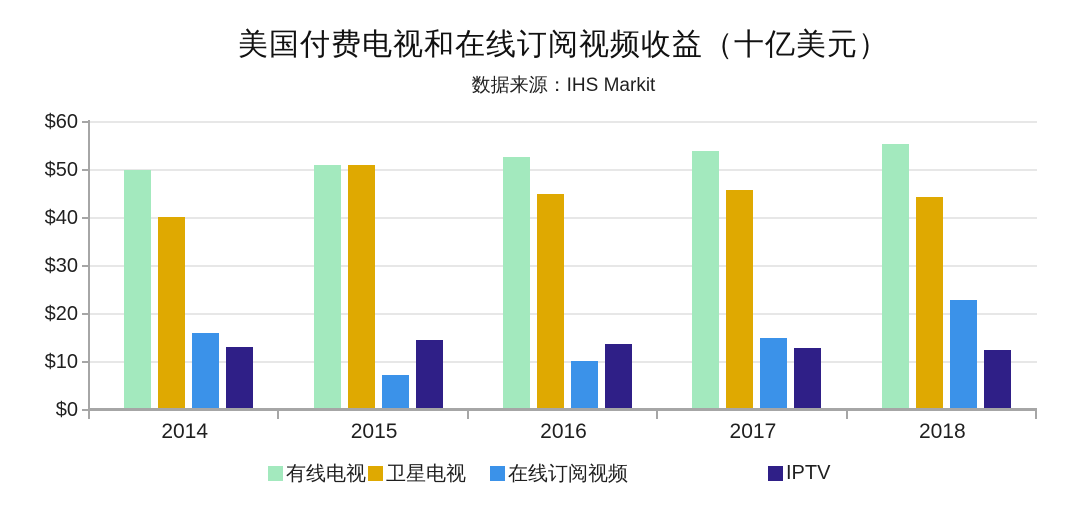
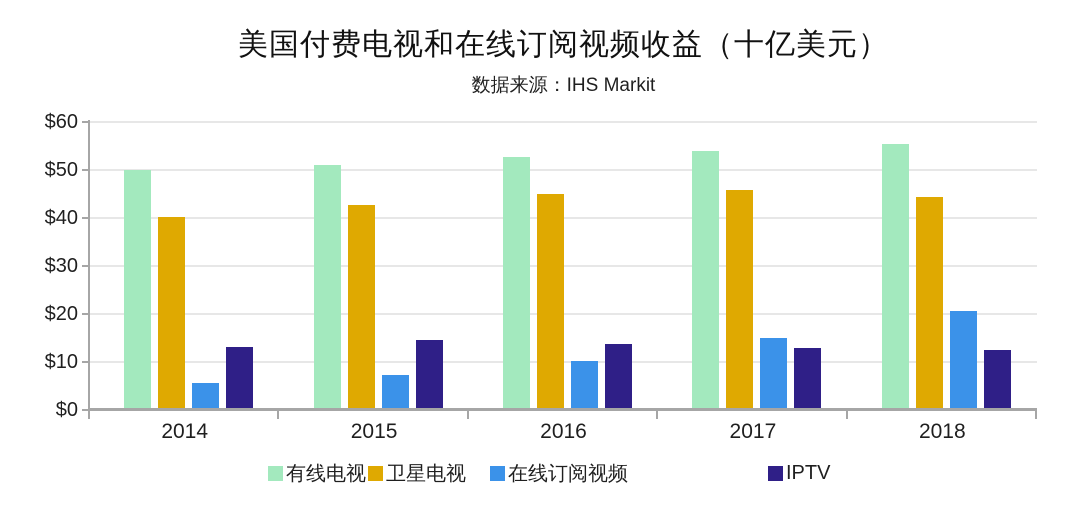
在线订阅视频/2014: $16 -> $6
卫星电视/2015: $51 -> $43
在线订阅视频/2018: $23 -> $21
